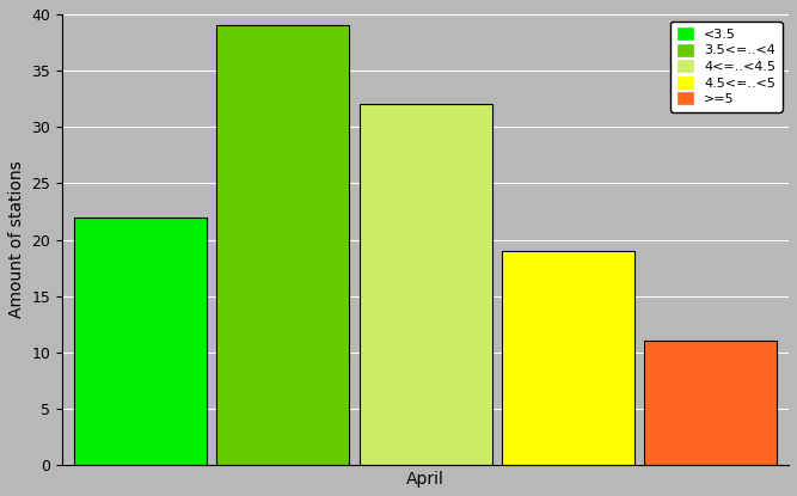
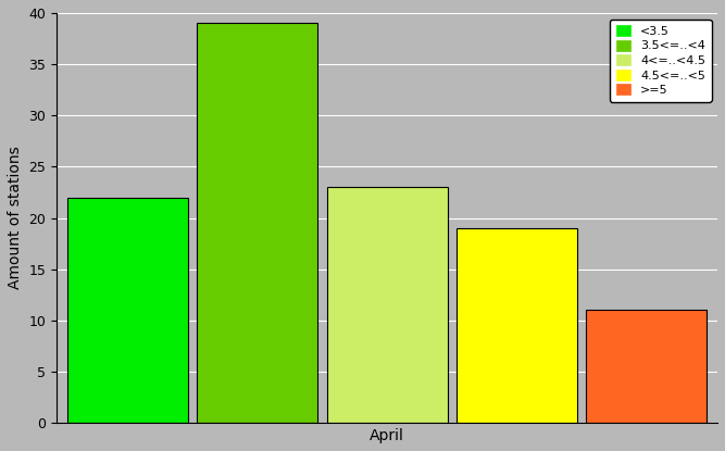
April: 32 -> 23
